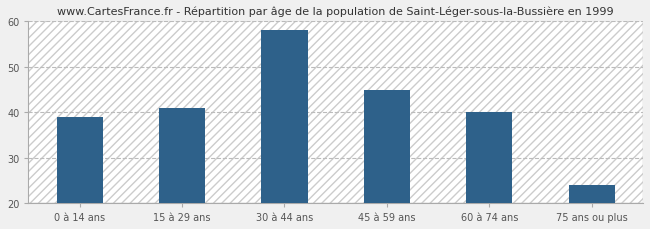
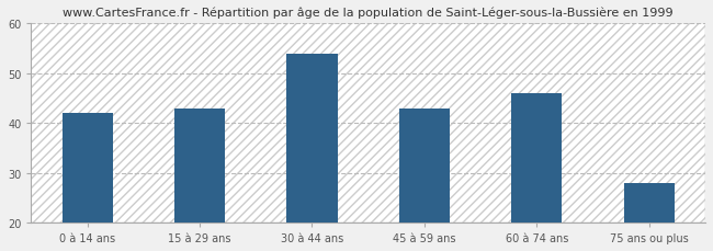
0 à 14 ans: 39 -> 42
15 à 29 ans: 41 -> 43
30 à 44 ans: 58 -> 54
45 à 59 ans: 45 -> 43
60 à 74 ans: 40 -> 46
75 ans ou plus: 24 -> 28
